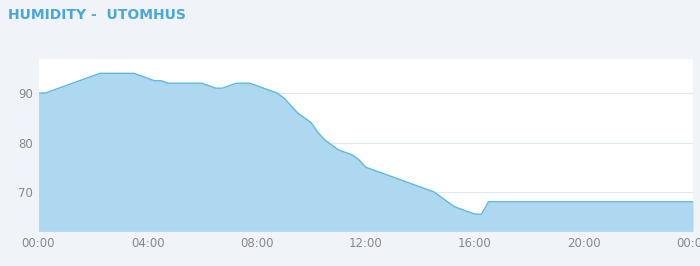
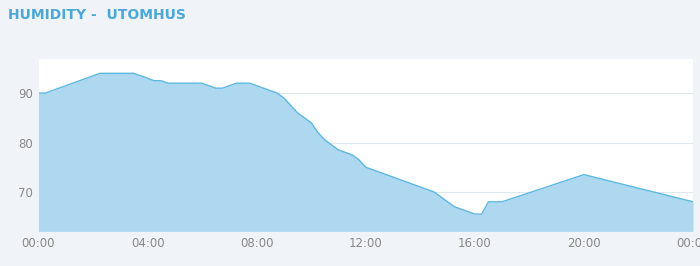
20:00: 68.0 -> 73.5
